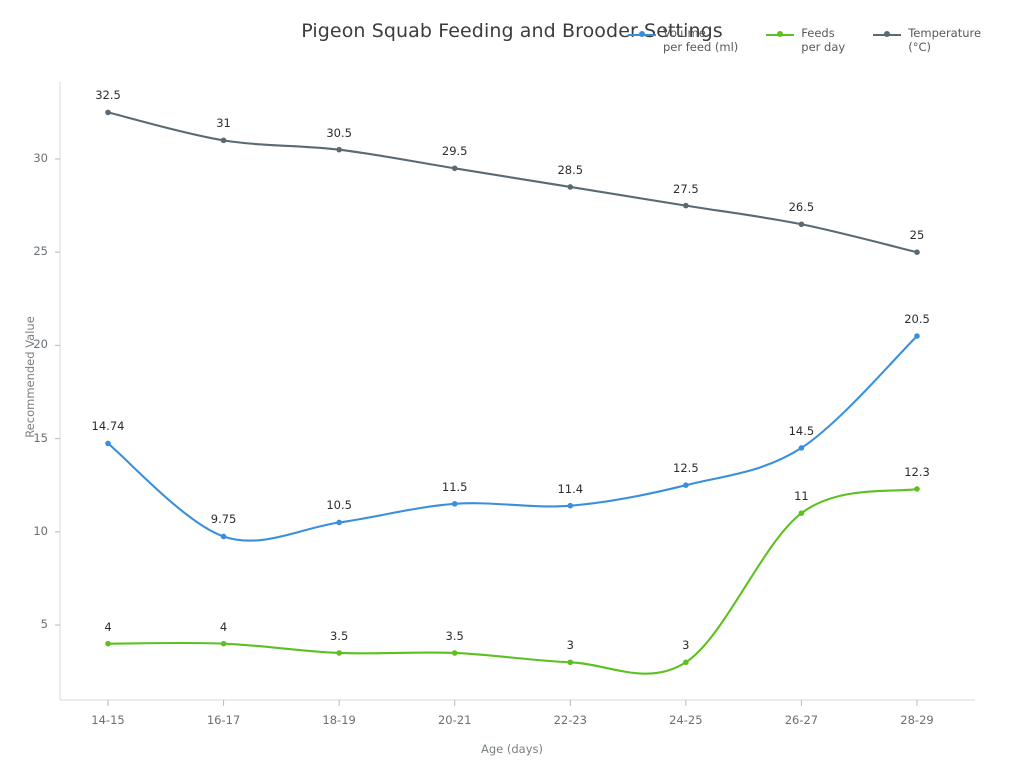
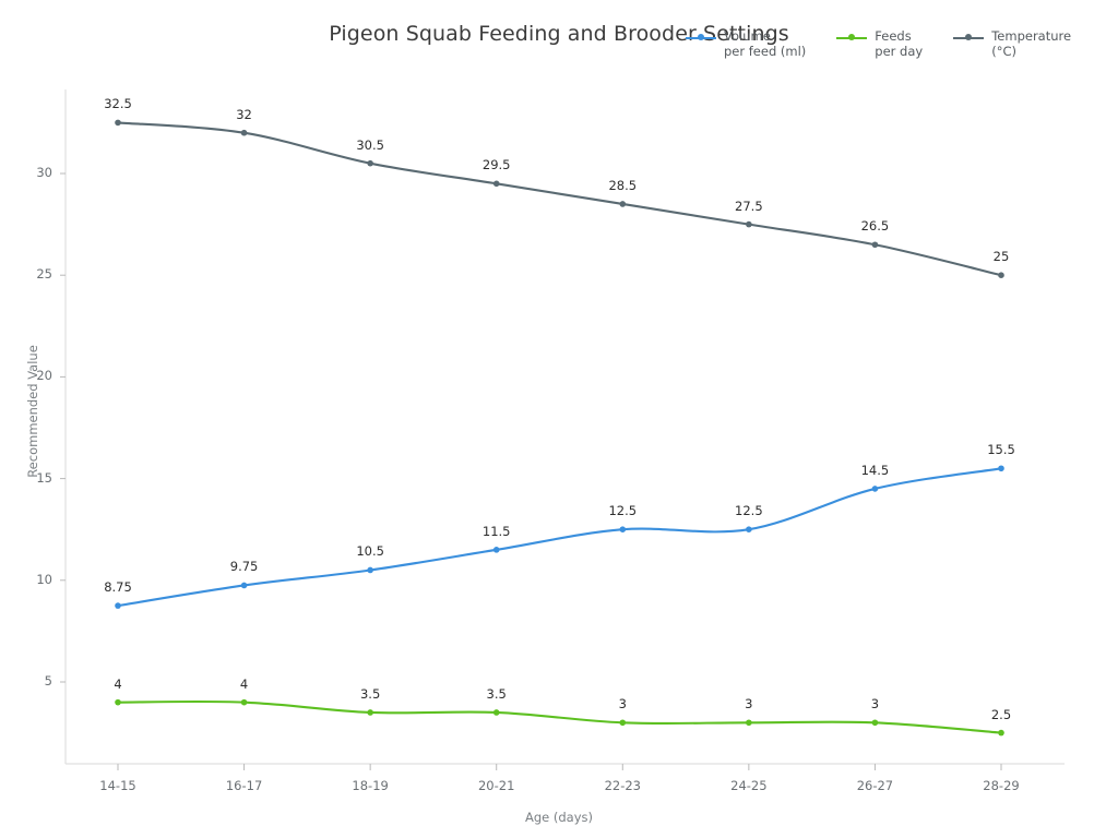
Volume per feed (ml)/14-15: 14.74 -> 8.75
Temperature (°C)/16-17: 31 -> 32
Volume per feed (ml)/22-23: 11.4 -> 12.5
Feeds per day/26-27: 11 -> 3
Volume per feed (ml)/28-29: 20.5 -> 15.5
Feeds per day/28-29: 12.3 -> 2.5
